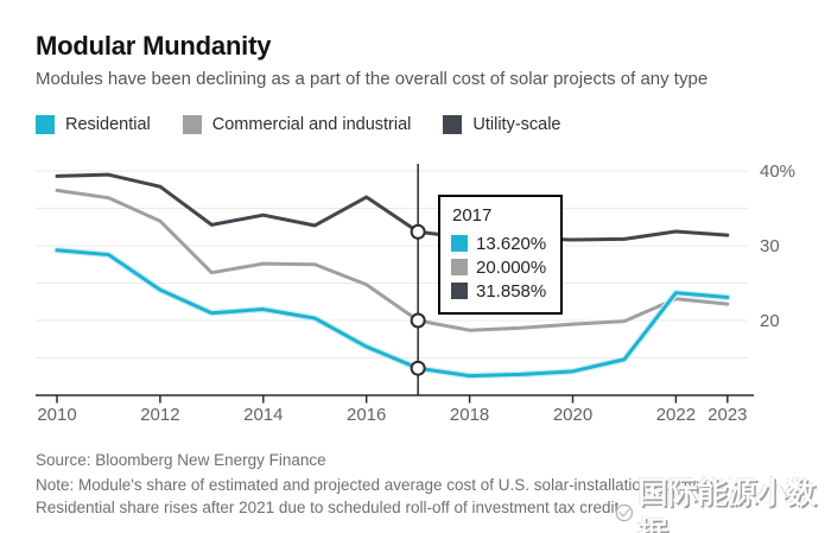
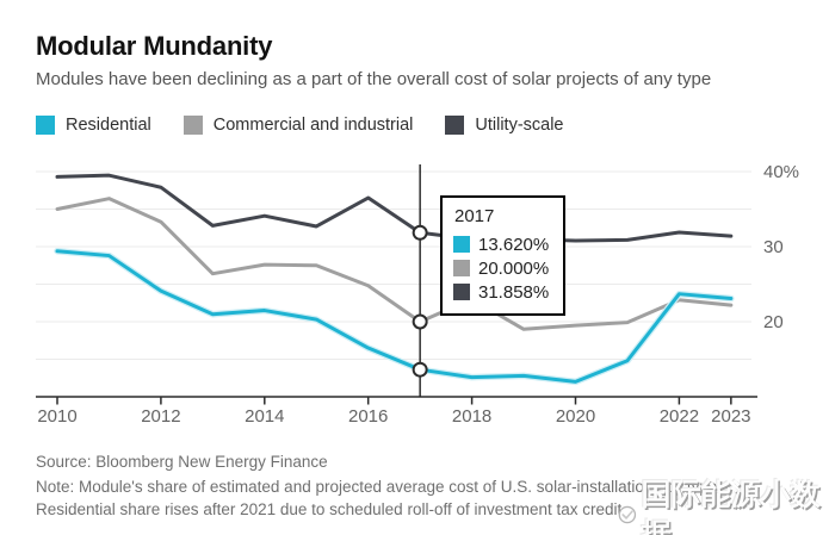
Commercial and industrial/2010: 37% -> 35%
Commercial and industrial/2018: 19% -> 23%
Residential/2020: 13% -> 12%
